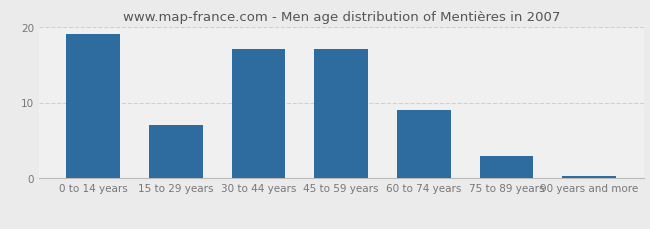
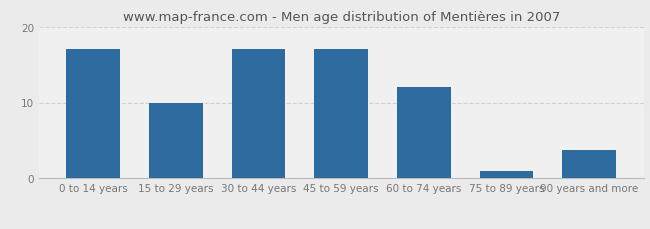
0 to 14 years: 19.0 -> 17.0
15 to 29 years: 7.0 -> 10.0
60 to 74 years: 9.0 -> 12.0
75 to 89 years: 3.0 -> 1.0
90 years and more: 0.3 -> 3.8
